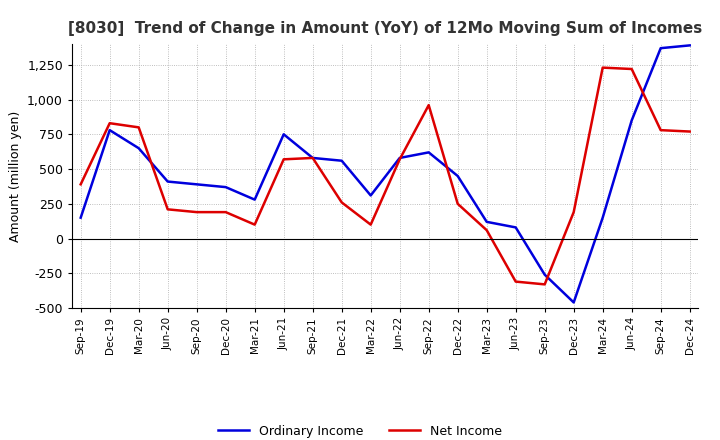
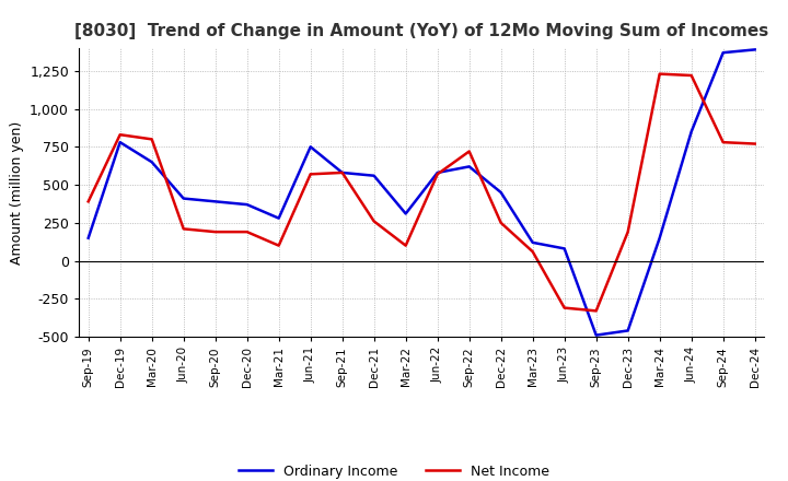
Net Income/Sep-22: 960 -> 720
Ordinary Income/Sep-23: -260 -> -490
